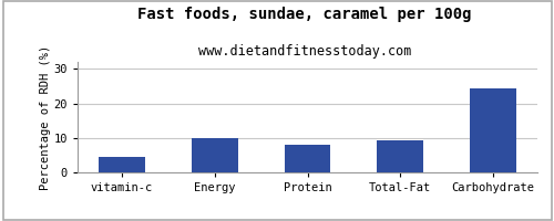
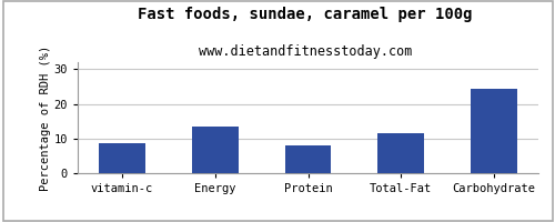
vitamin-c: 4.5 -> 8.5
Energy: 10.0 -> 13.5
Total-Fat: 9.2 -> 11.5
